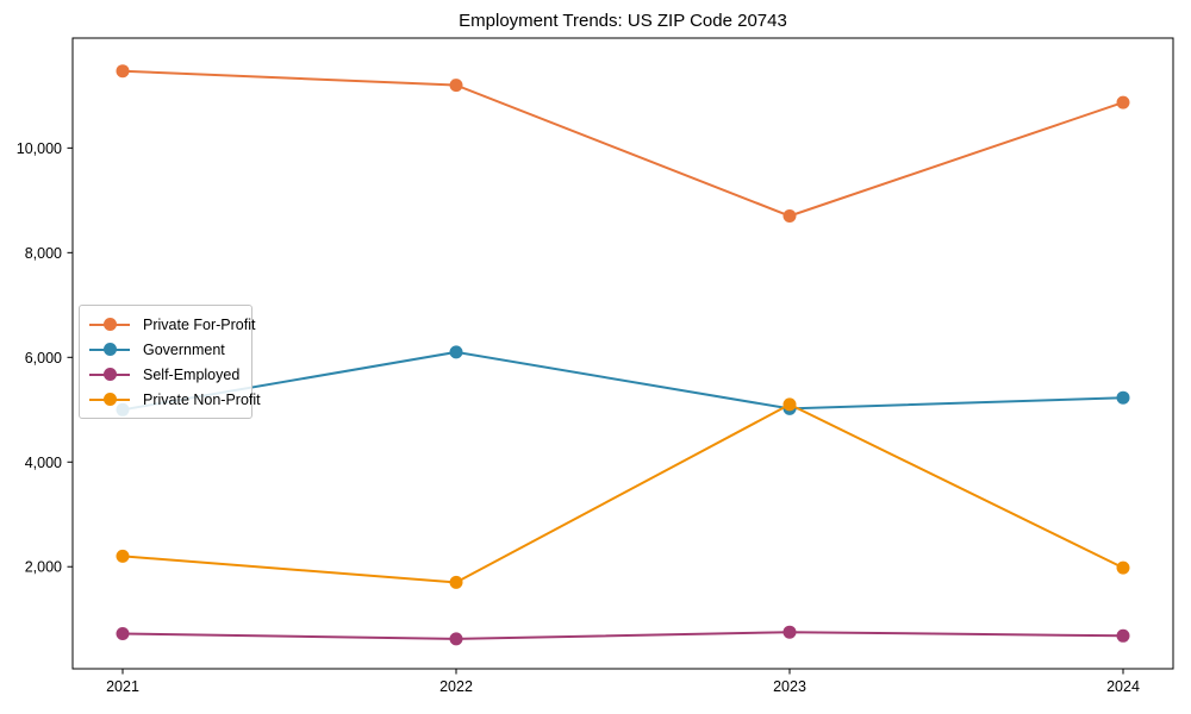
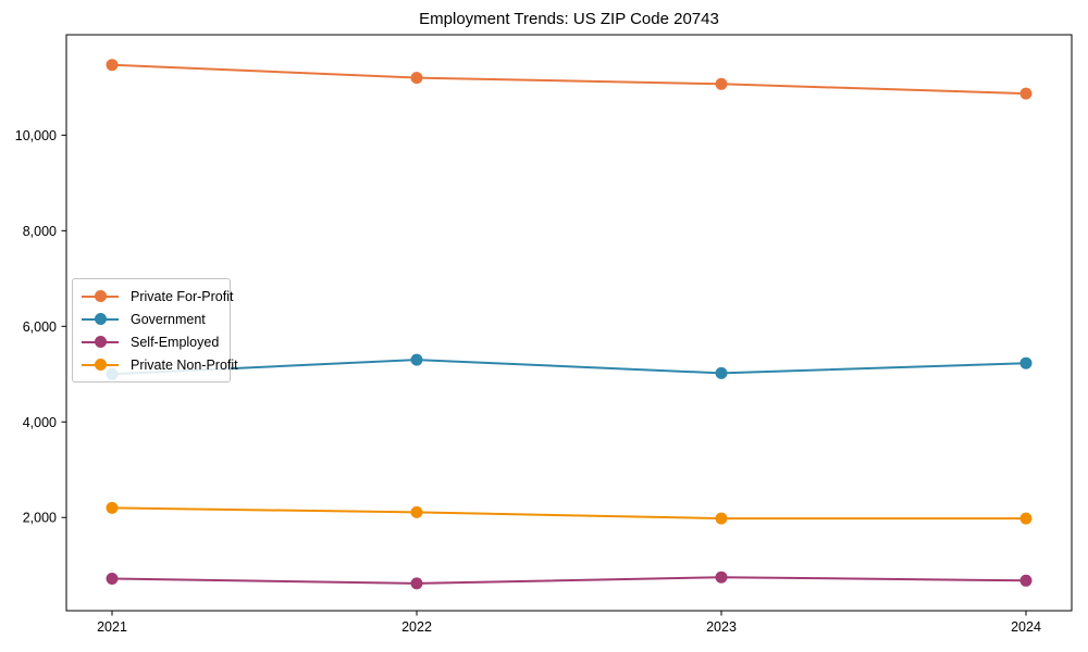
Government/2022: 6100 -> 5300
Private Non-Profit/2022: 1700 -> 2100
Private For-Profit/2023: 8700 -> 11100
Private Non-Profit/2023: 5100 -> 2000
